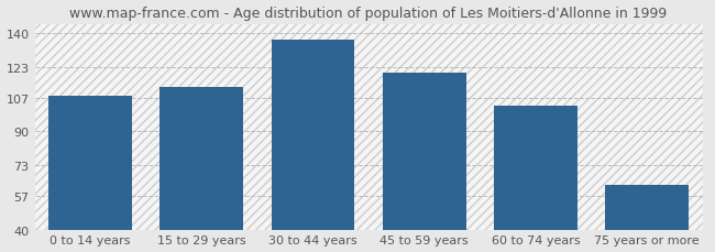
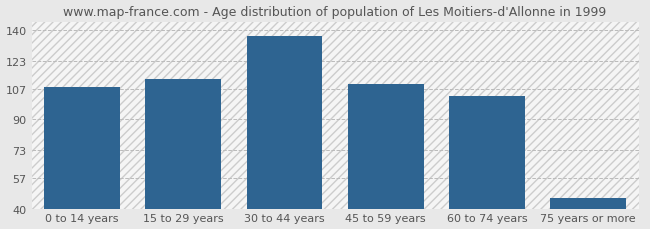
45 to 59 years: 120 -> 110
75 years or more: 63 -> 46
